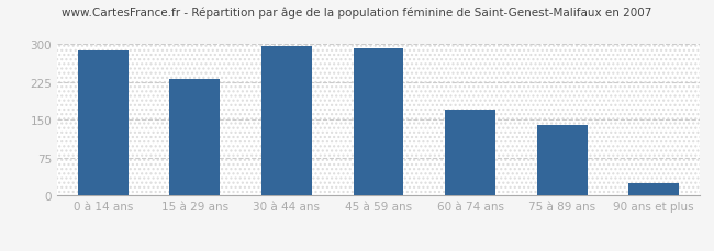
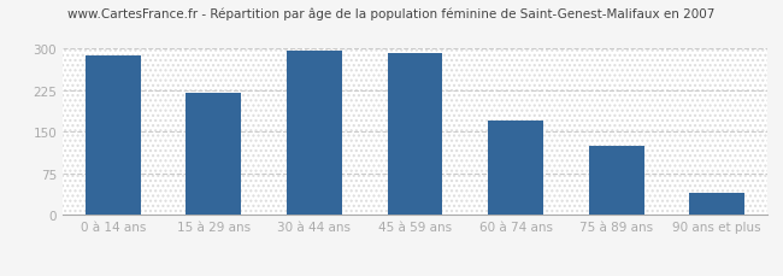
15 à 29 ans: 232 -> 220
75 à 89 ans: 140 -> 125
90 ans et plus: 25 -> 40
